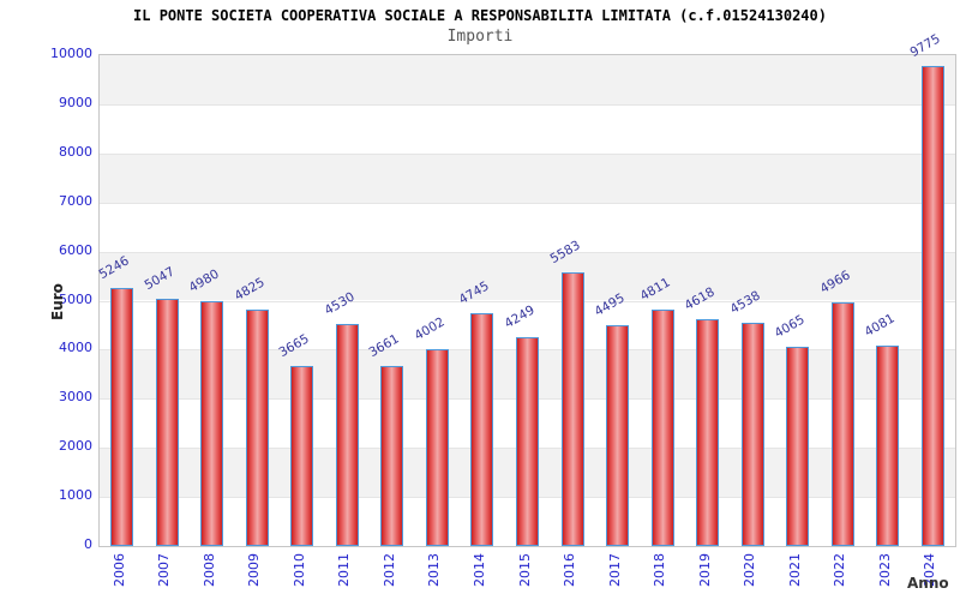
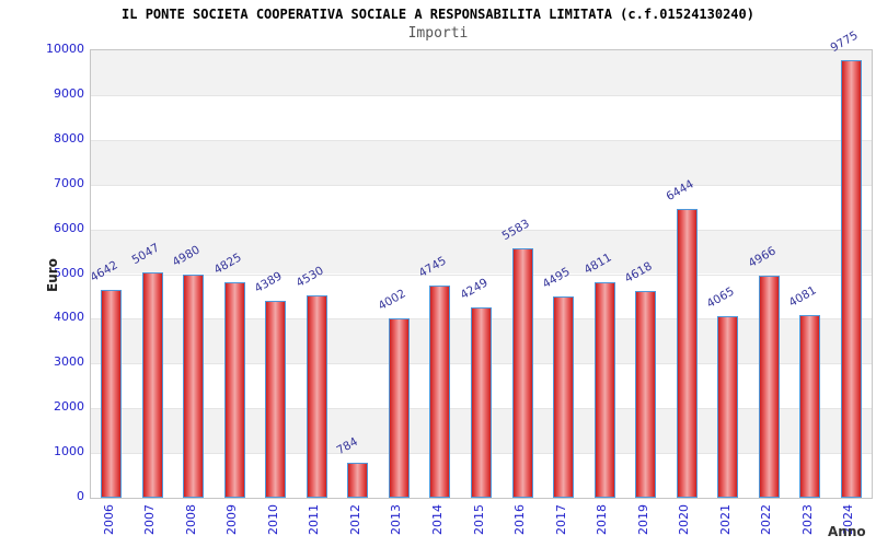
2006: 5246 -> 4642
2010: 3665 -> 4389
2012: 3661 -> 784
2020: 4538 -> 6444
